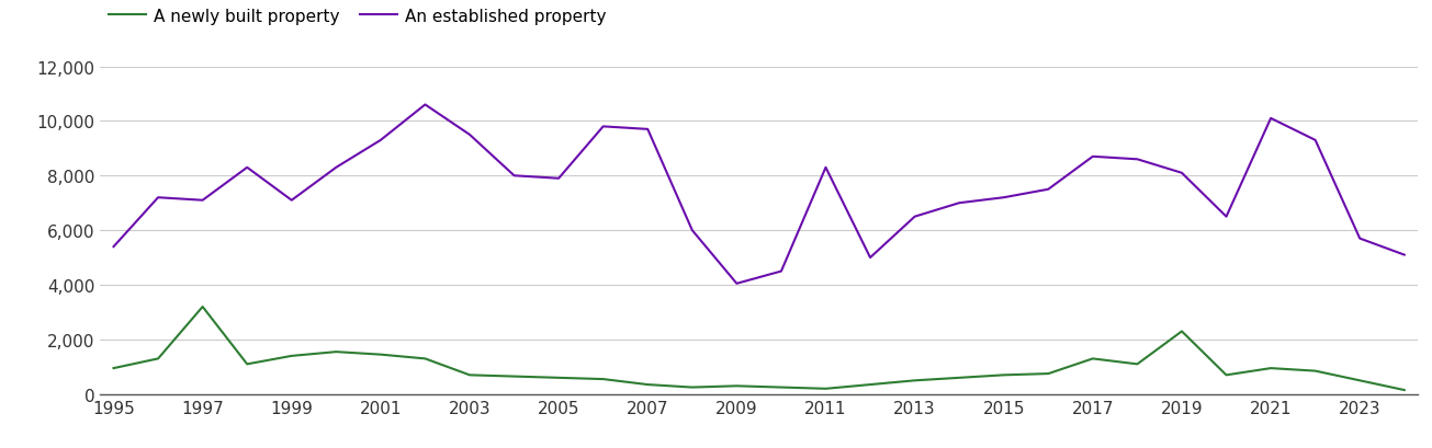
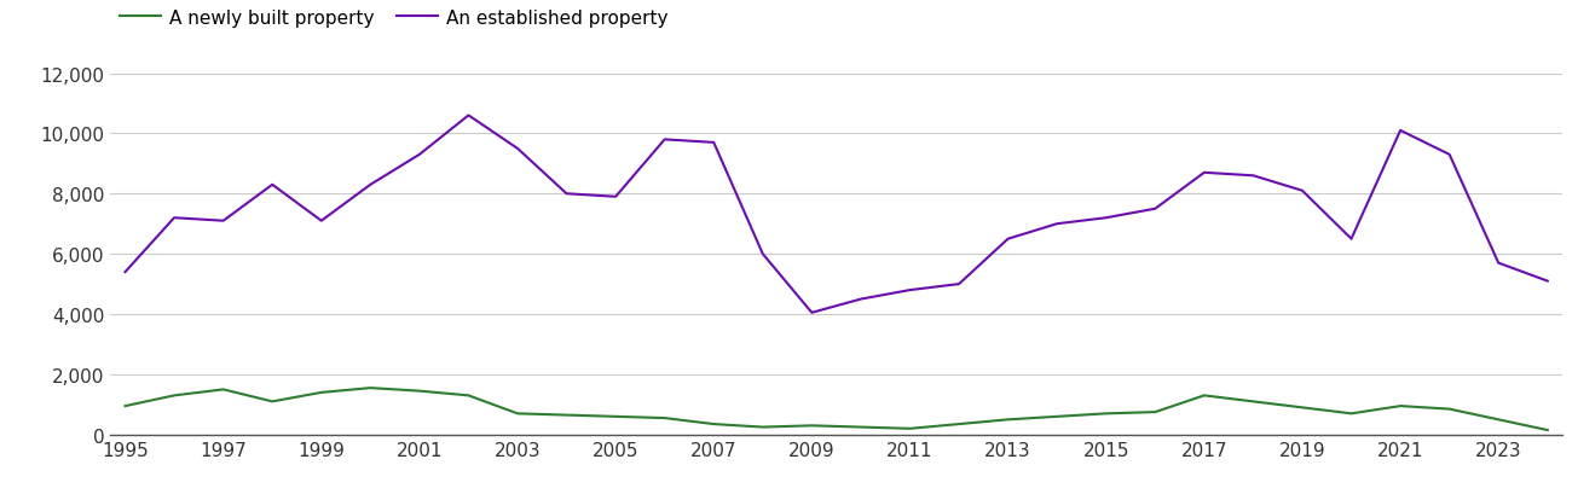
A newly built property/1997: 3,200 -> 1,500
An established property/2011: 8,300 -> 4,800
A newly built property/2019: 2,300 -> 900
